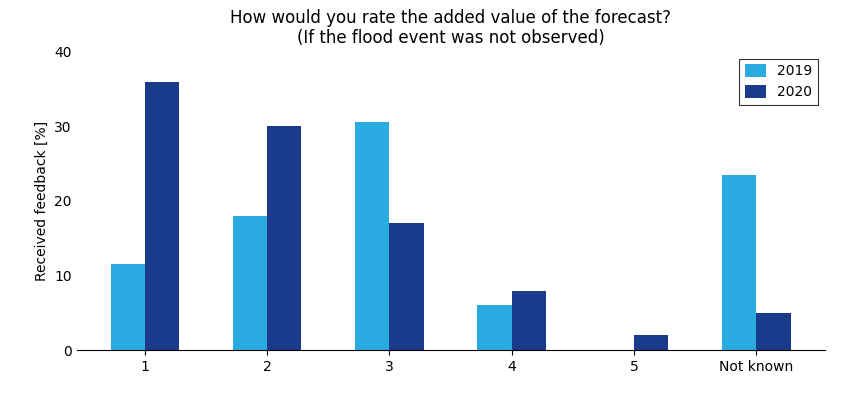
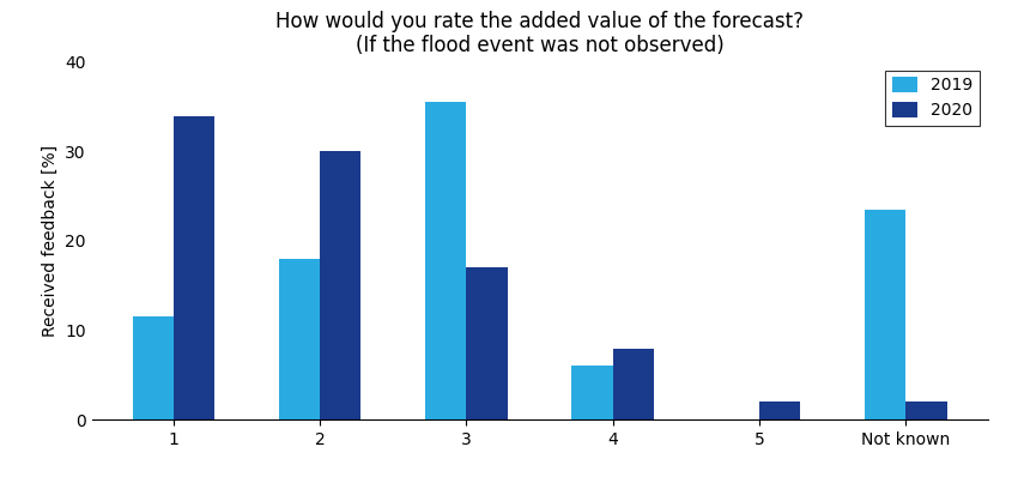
2020/1: 36 -> 34
2019/3: 30.6 -> 35.5
2020/Not known: 5 -> 2
